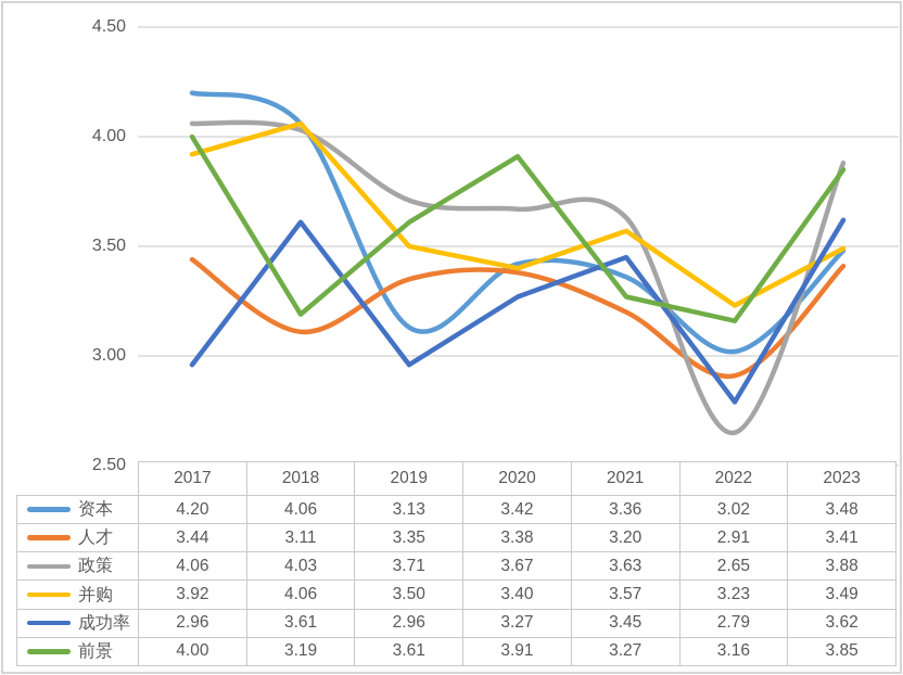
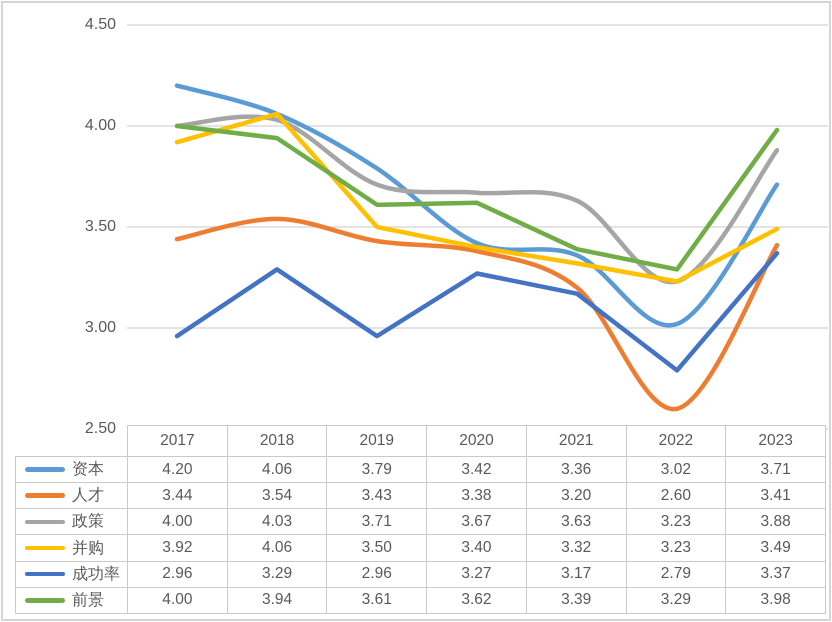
政策/2017: 4.06 -> 4.00
人才/2018: 3.11 -> 3.54
成功率/2018: 3.61 -> 3.29
前景/2018: 3.19 -> 3.94
资本/2019: 3.13 -> 3.79
人才/2019: 3.35 -> 3.43
前景/2020: 3.91 -> 3.62
并购/2021: 3.57 -> 3.32
成功率/2021: 3.45 -> 3.17
前景/2021: 3.27 -> 3.39
人才/2022: 2.91 -> 2.60
政策/2022: 2.65 -> 3.23
前景/2022: 3.16 -> 3.29
资本/2023: 3.48 -> 3.71
成功率/2023: 3.62 -> 3.37
前景/2023: 3.85 -> 3.98
